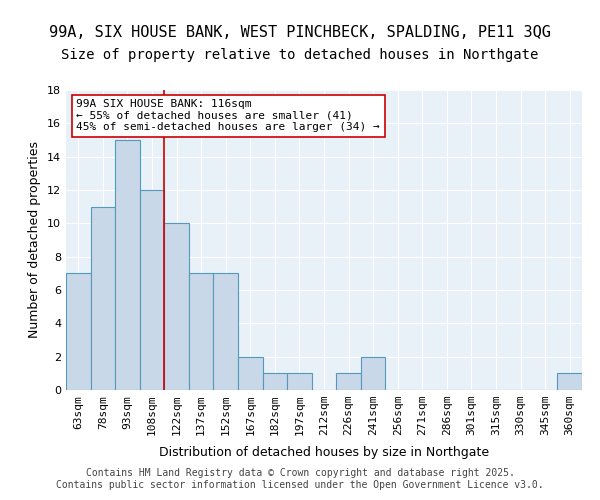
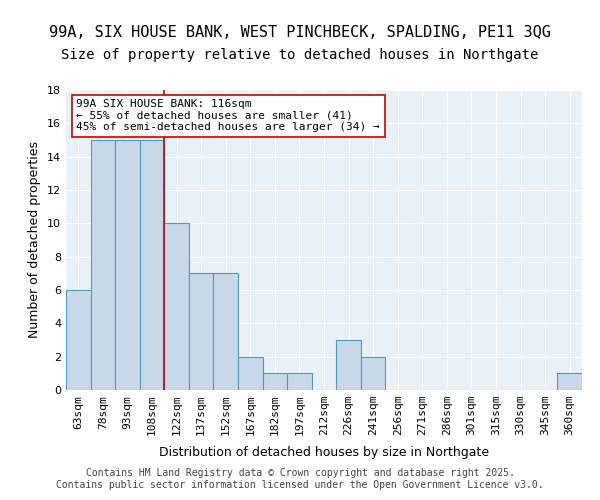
63sqm: 7 -> 6
78sqm: 11 -> 15
108sqm: 12 -> 15
226sqm: 1 -> 3
